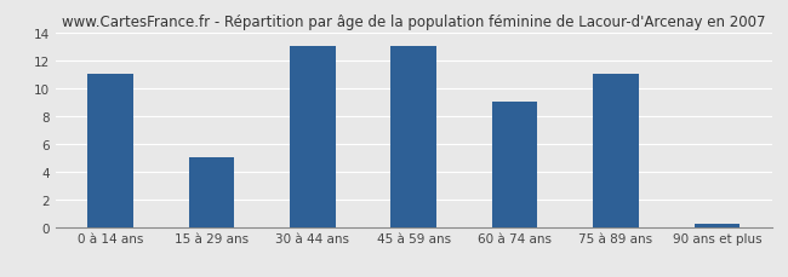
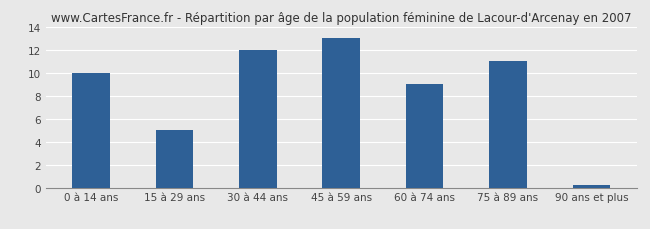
0 à 14 ans: 11.0 -> 10.0
30 à 44 ans: 13.0 -> 12.0
